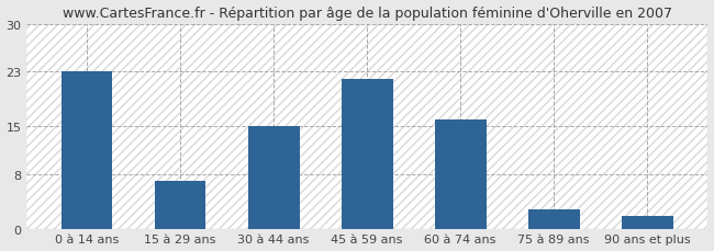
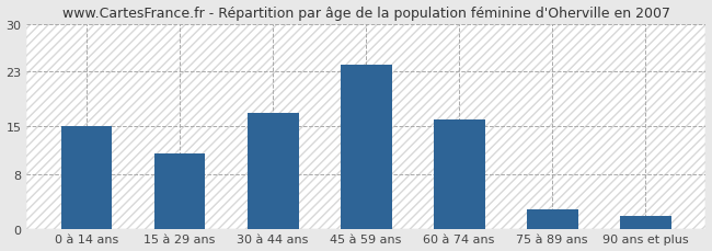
0 à 14 ans: 23 -> 15
15 à 29 ans: 7 -> 11
30 à 44 ans: 15 -> 17
45 à 59 ans: 22 -> 24
